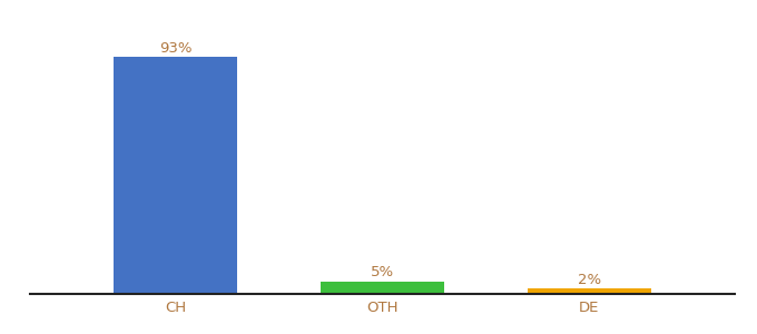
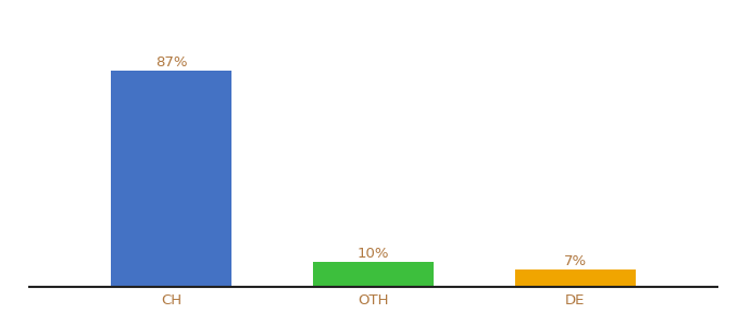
CH: 93% -> 87%
OTH: 5% -> 10%
DE: 2% -> 7%
